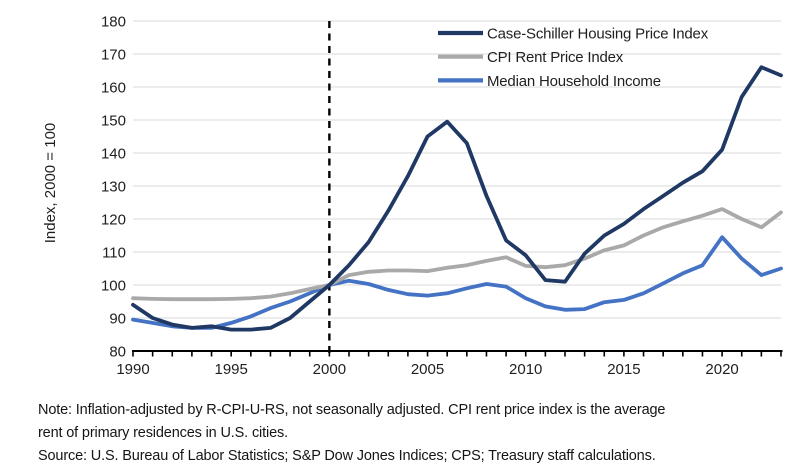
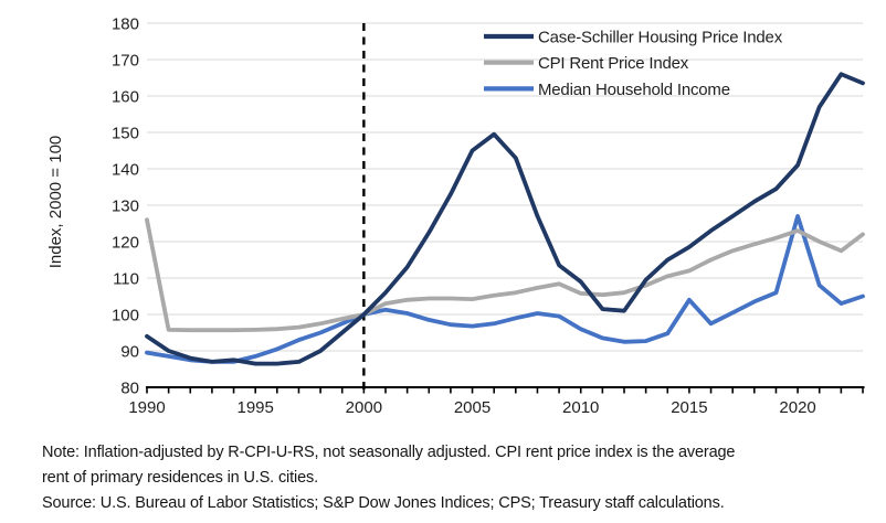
CPI Rent Price Index/1990: 96 -> 126
Median Household Income/2015: 96 -> 104
Median Household Income/2020: 114 -> 127
